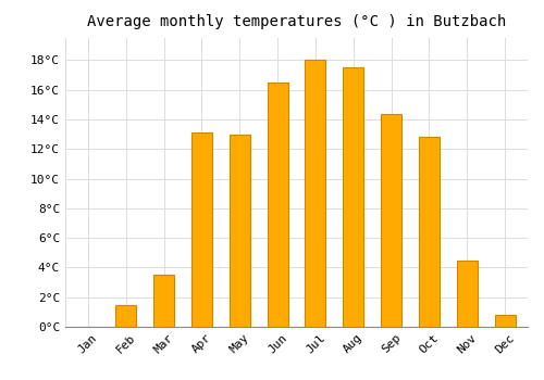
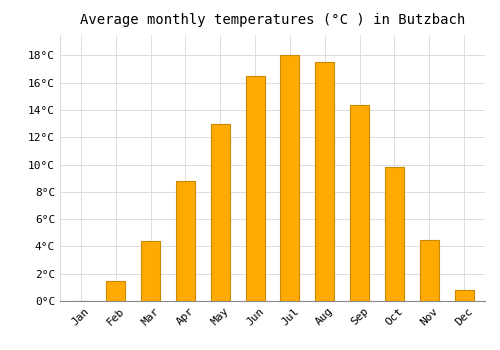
Mar: 3.5°C -> 4.4°C
Apr: 13.1°C -> 8.8°C
Oct: 12.8°C -> 9.8°C
